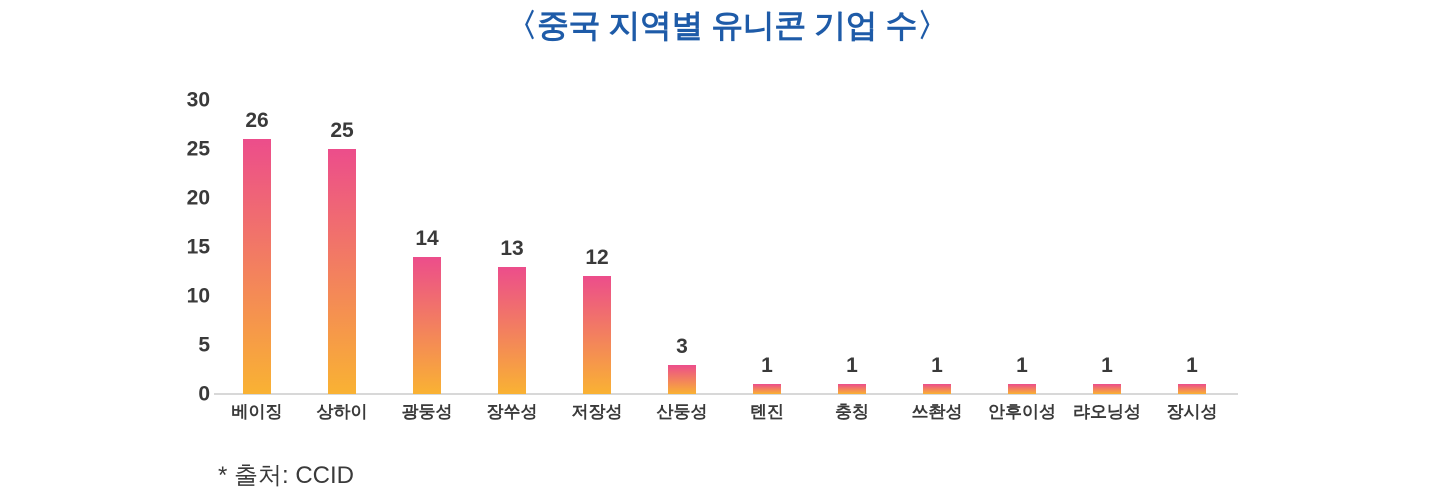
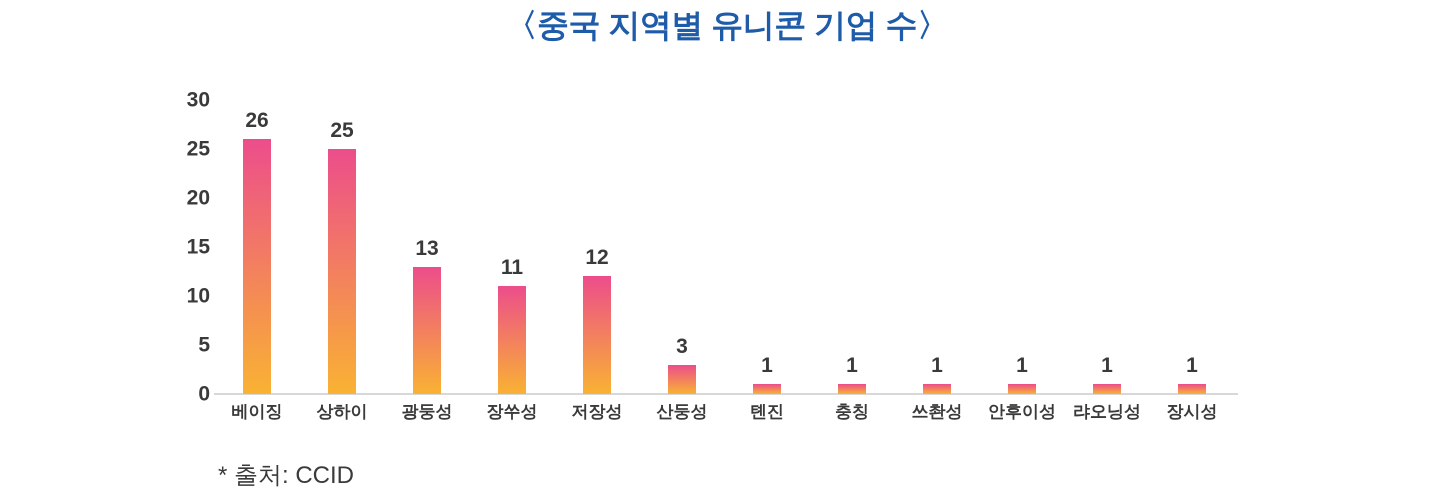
광둥성: 14 -> 13
장쑤성: 13 -> 11
